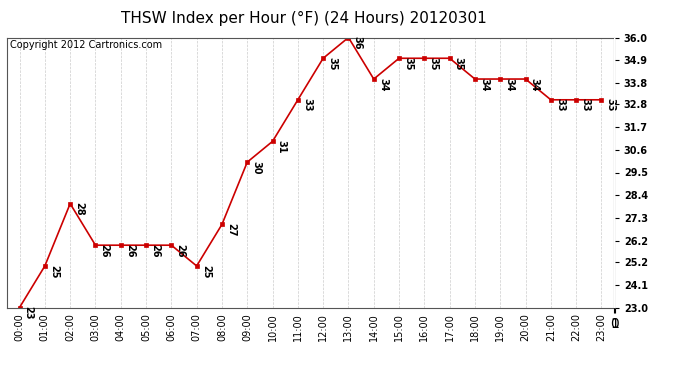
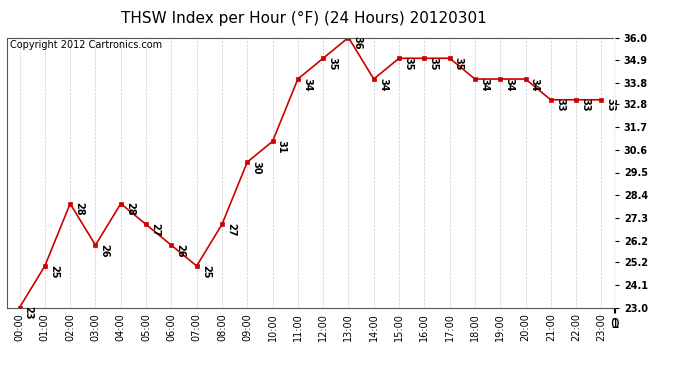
04:00: 26 -> 28
05:00: 26 -> 27
11:00: 33 -> 34
